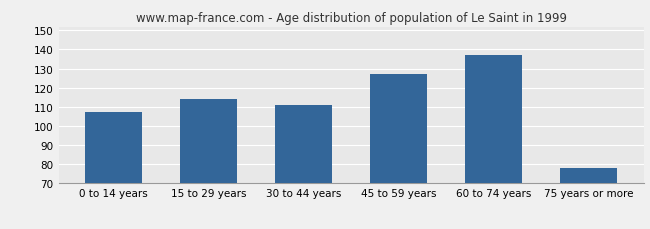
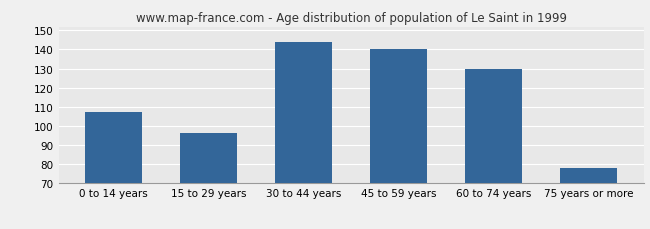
15 to 29 years: 114 -> 96
30 to 44 years: 111 -> 144
45 to 59 years: 127 -> 140
60 to 74 years: 137 -> 130
